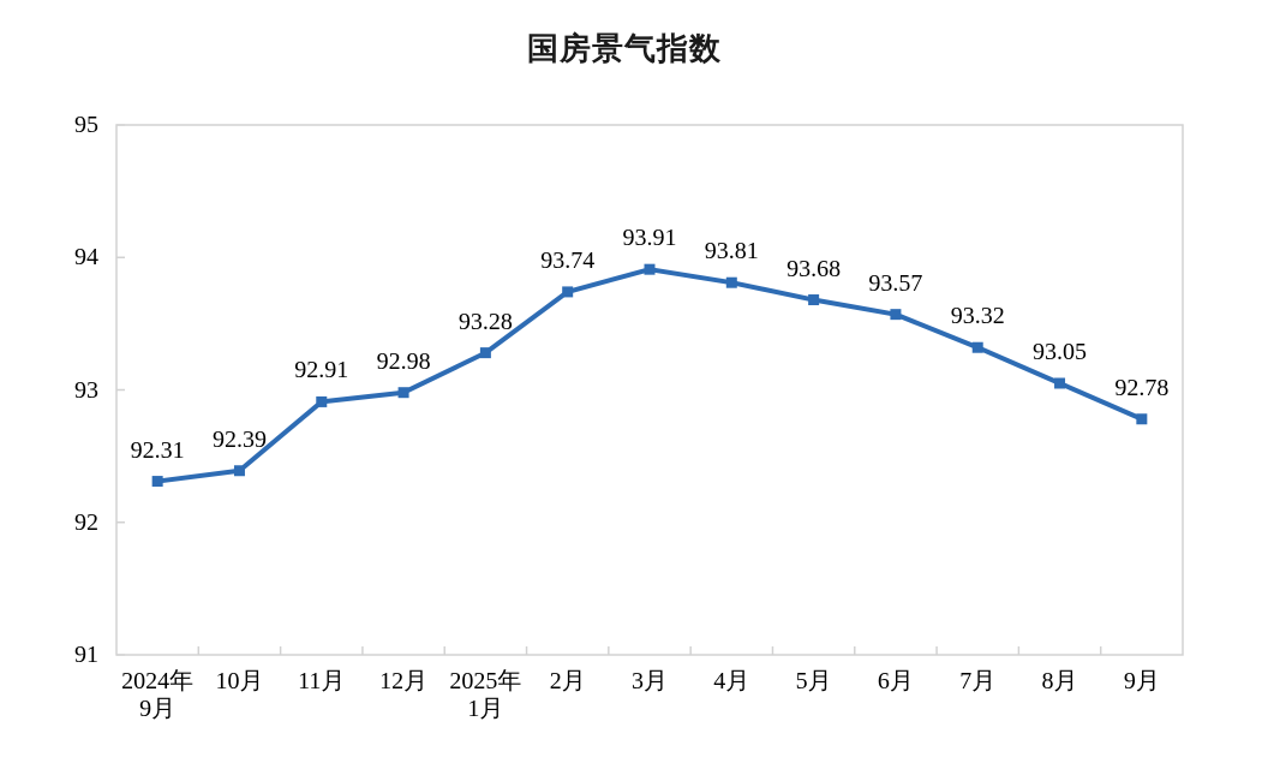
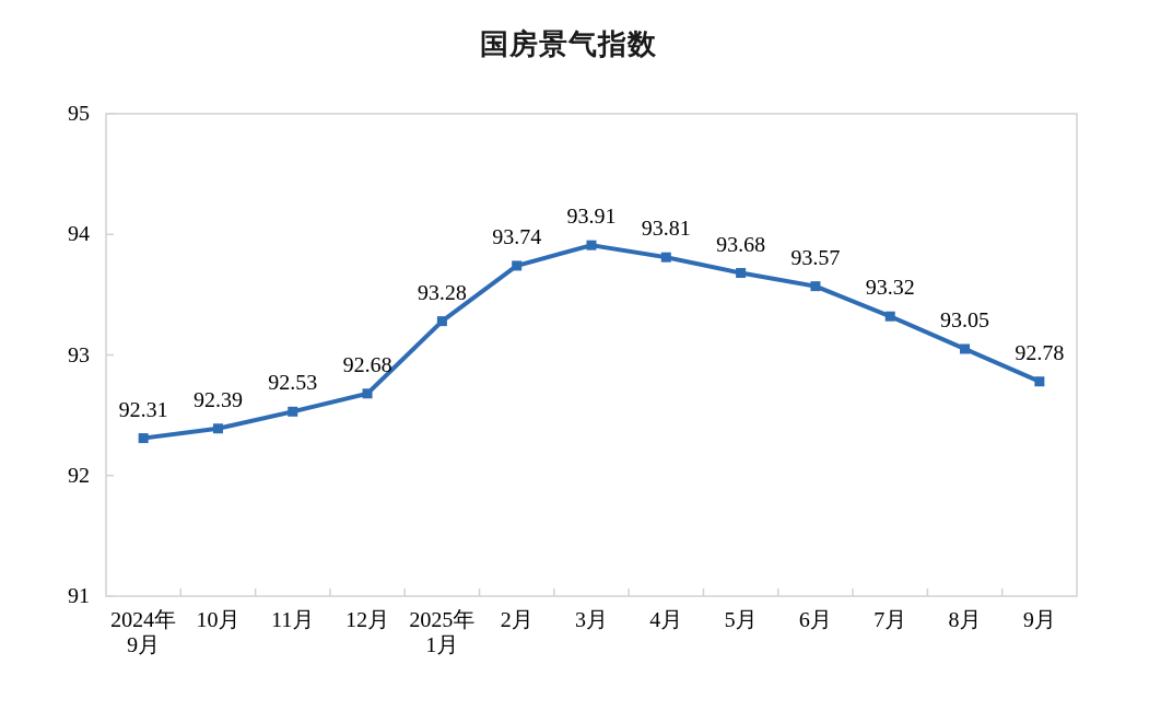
11月: 92.91 -> 92.53
12月: 92.98 -> 92.68
